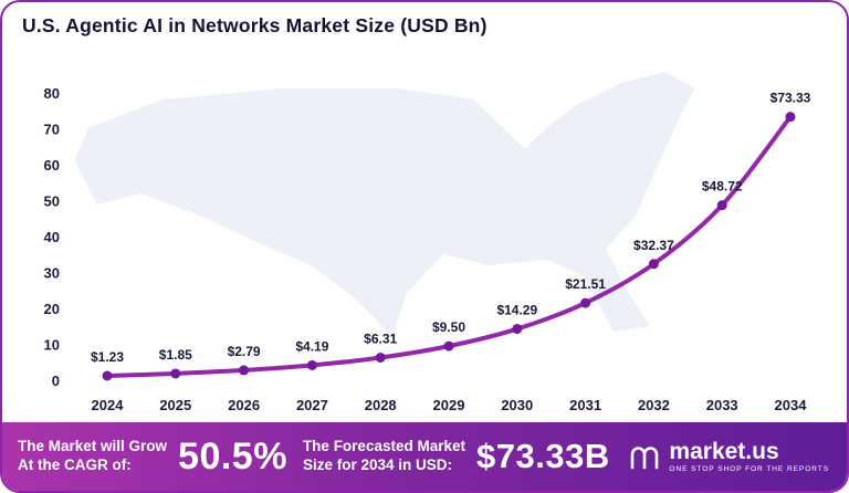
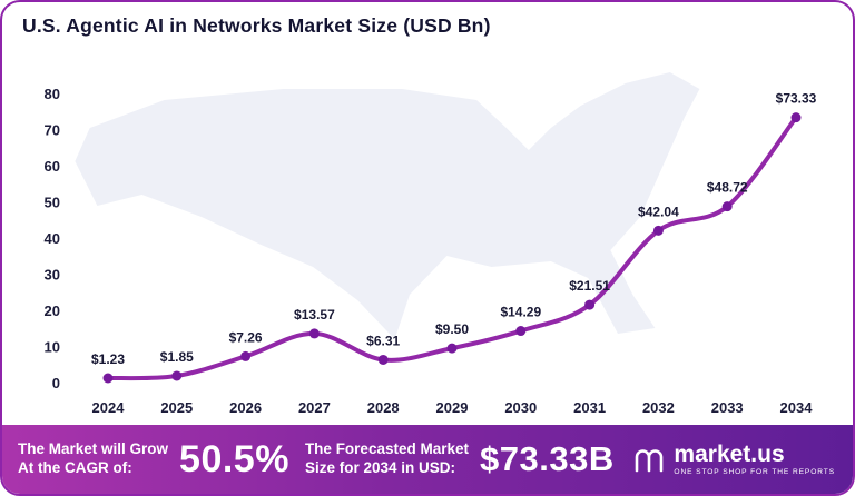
2026: $2.79 -> $7.26
2027: $4.19 -> $13.57
2032: $32.37 -> $42.04
